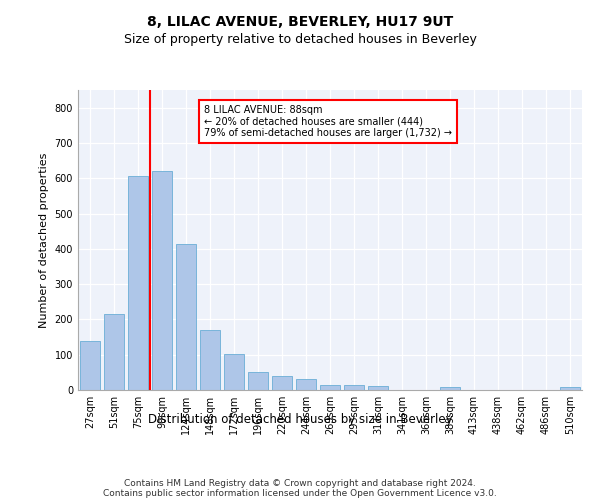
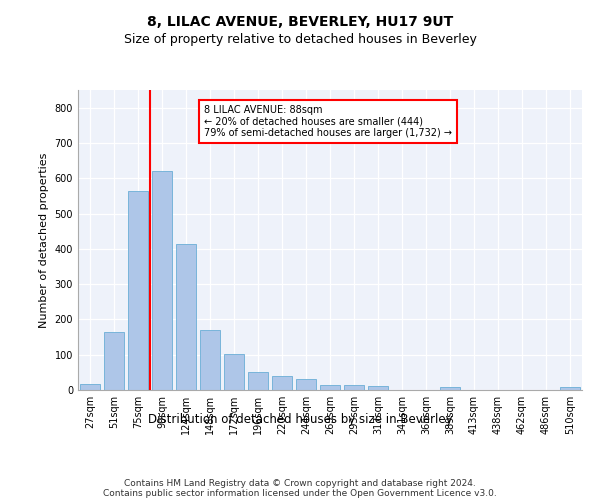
27sqm: 140 -> 18
51sqm: 215 -> 163
75sqm: 605 -> 565
